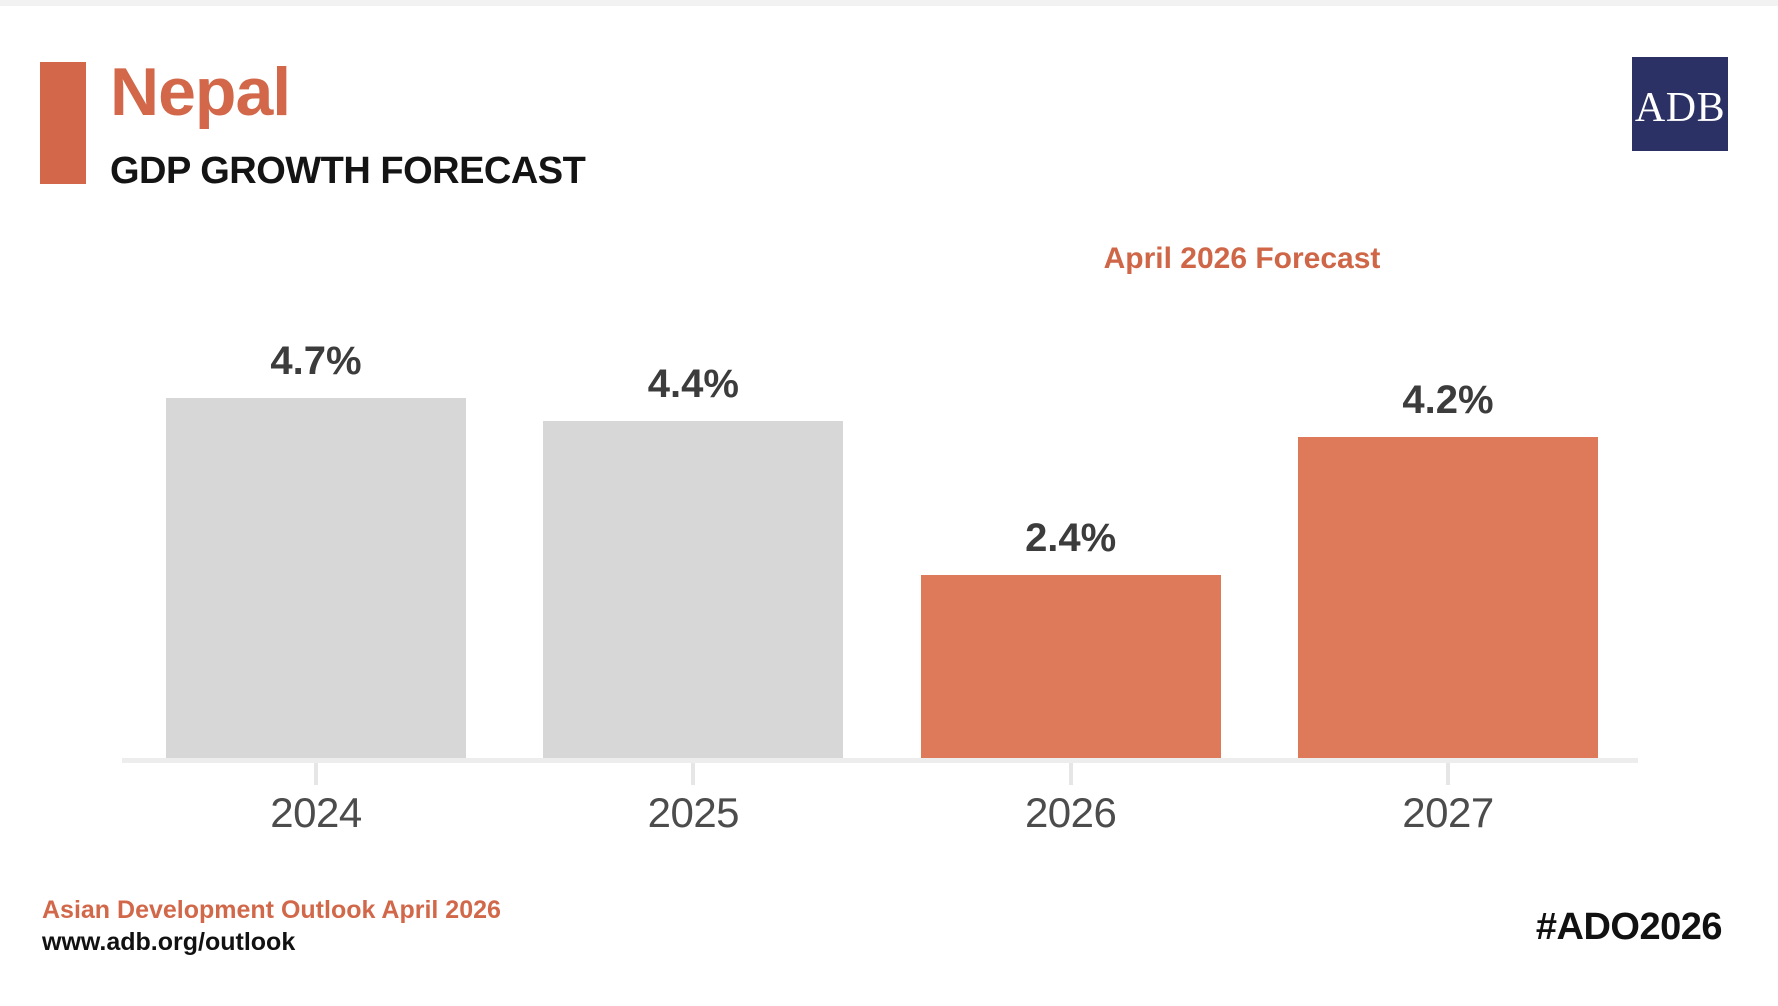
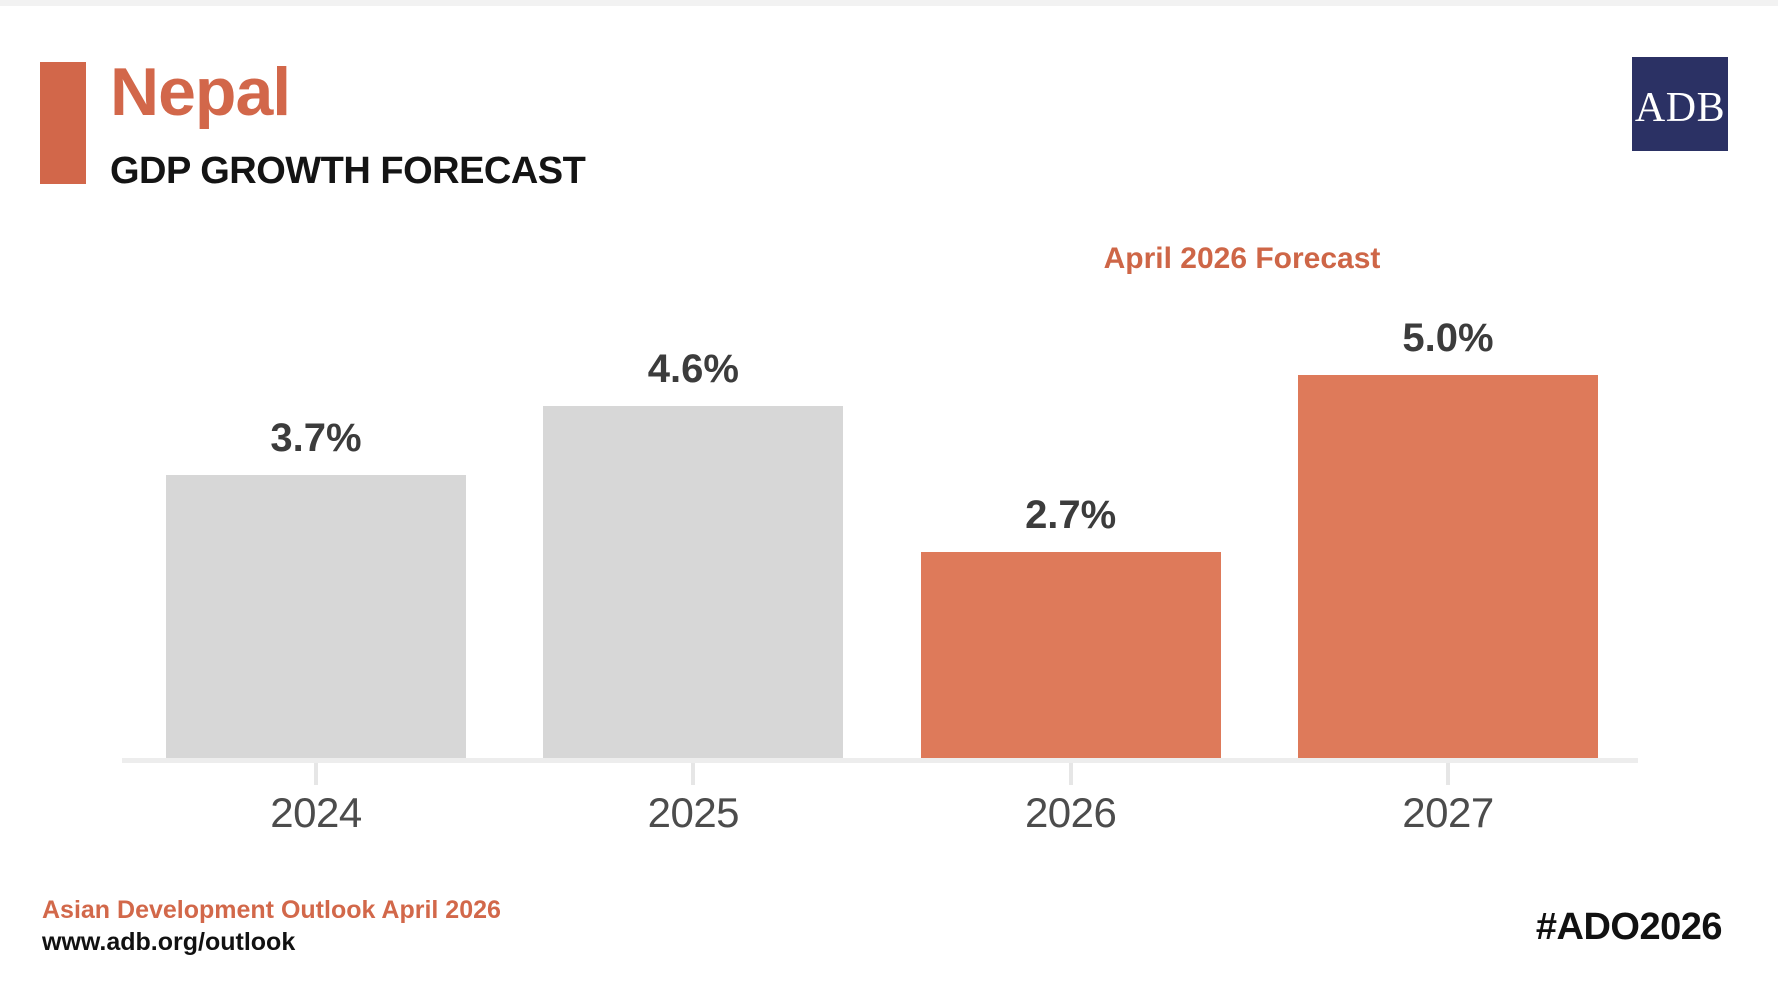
2024: 4.7% -> 3.7%
2025: 4.4% -> 4.6%
2026: 2.4% -> 2.7%
2027: 4.2% -> 5.0%
